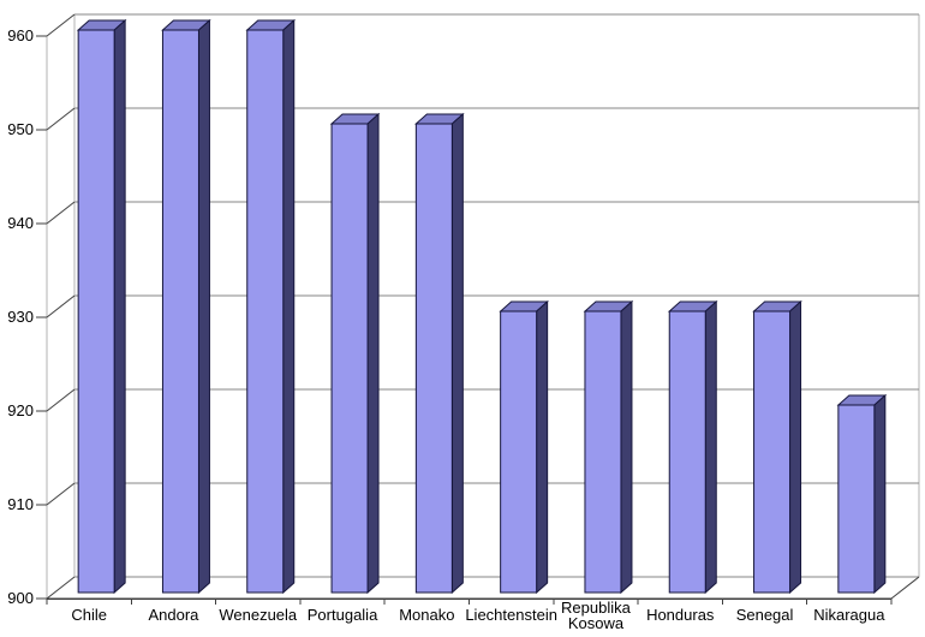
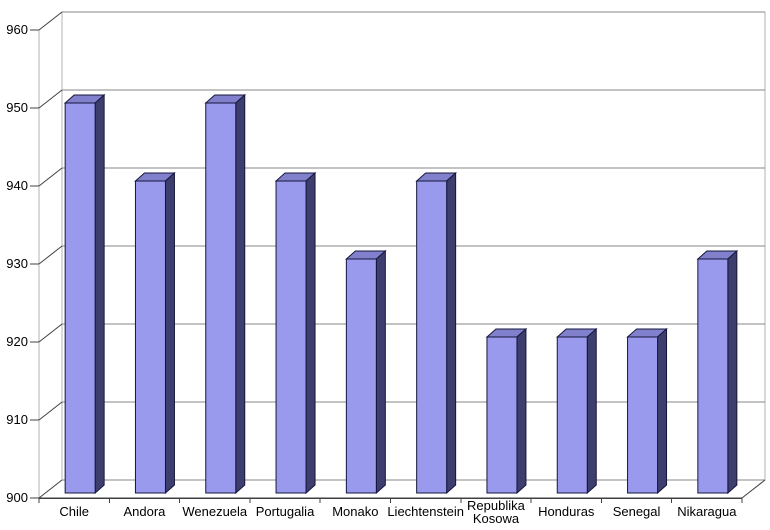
Chile: 960 -> 950
Andora: 960 -> 940
Wenezuela: 960 -> 950
Portugalia: 950 -> 940
Monako: 950 -> 930
Liechtenstein: 930 -> 940
Republika Kosowa: 930 -> 920
Honduras: 930 -> 920
Senegal: 930 -> 920
Nikaragua: 920 -> 930
